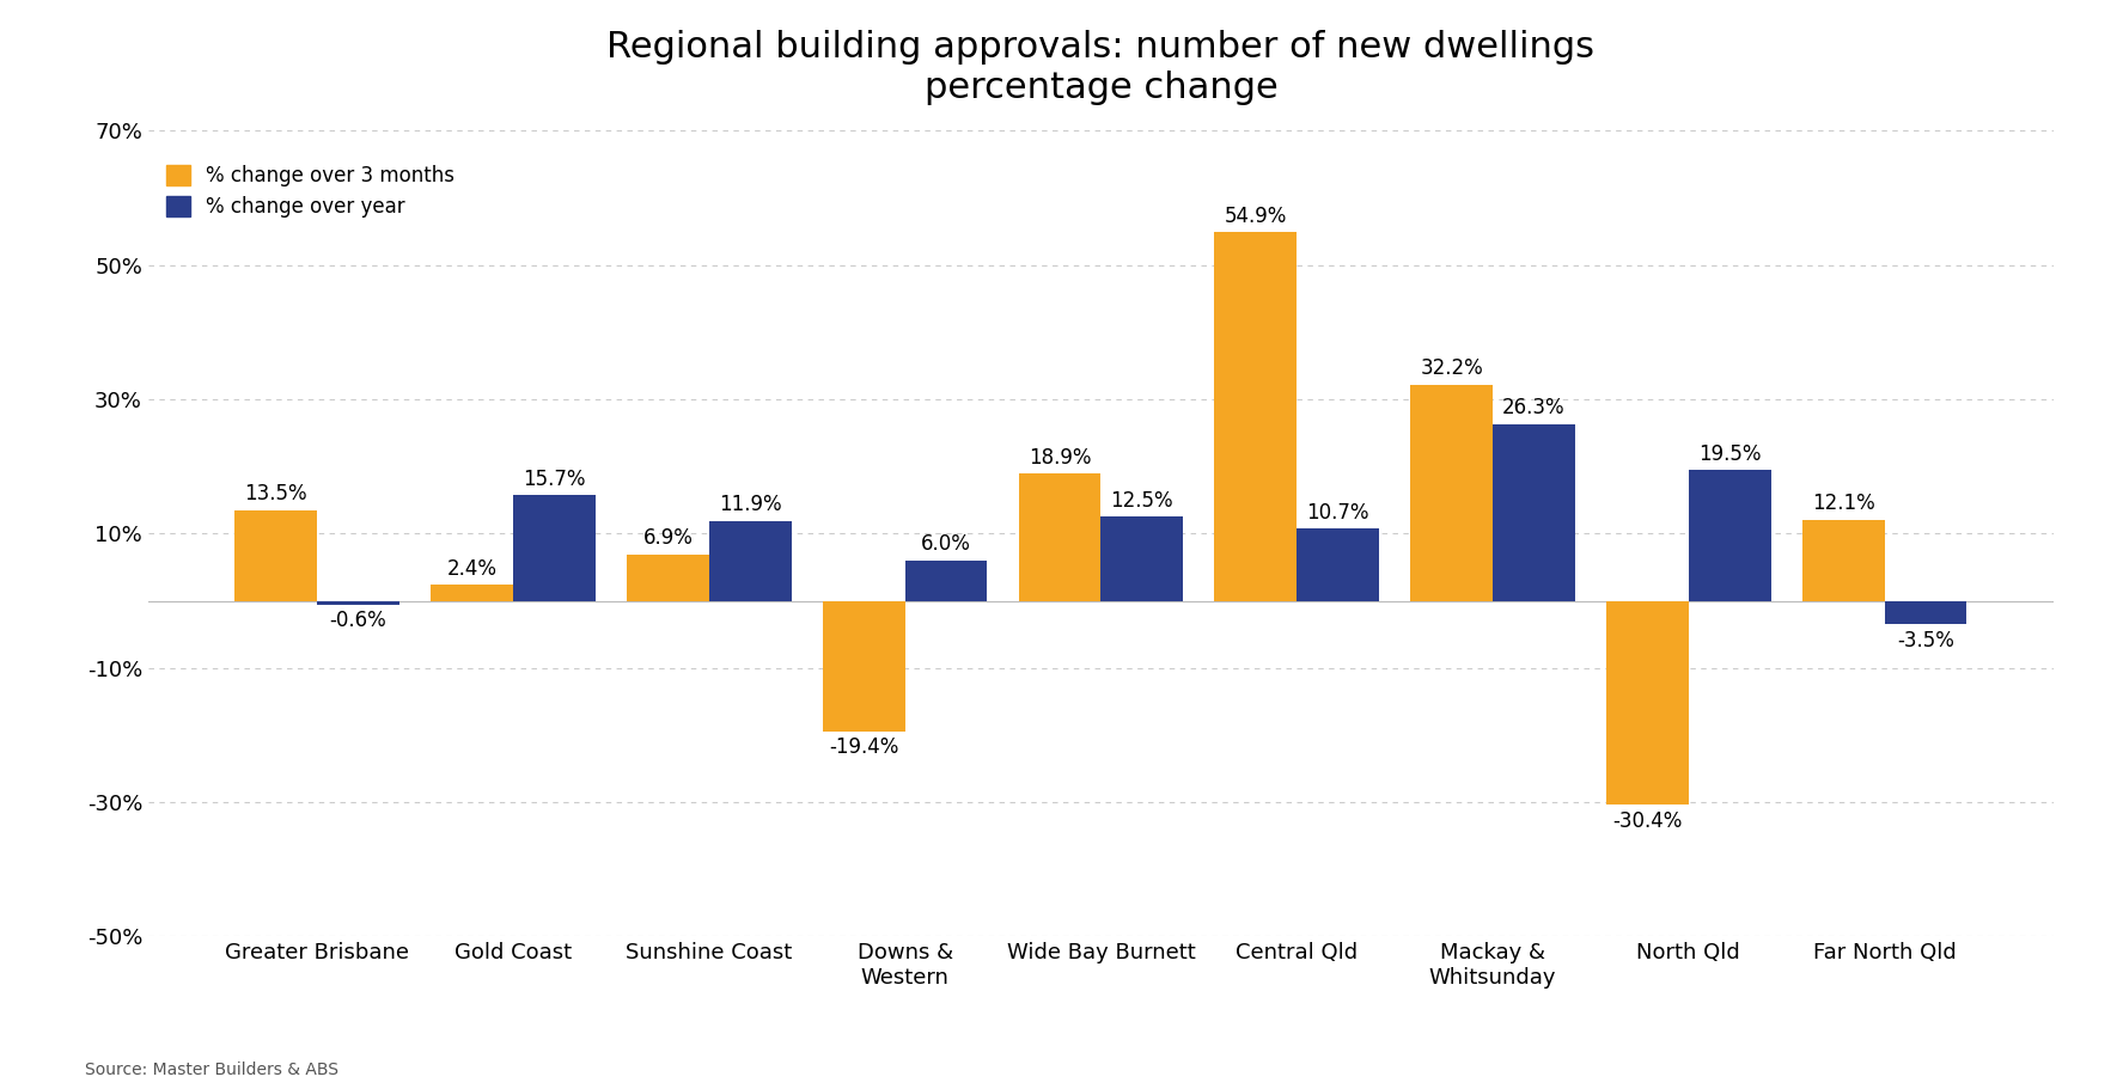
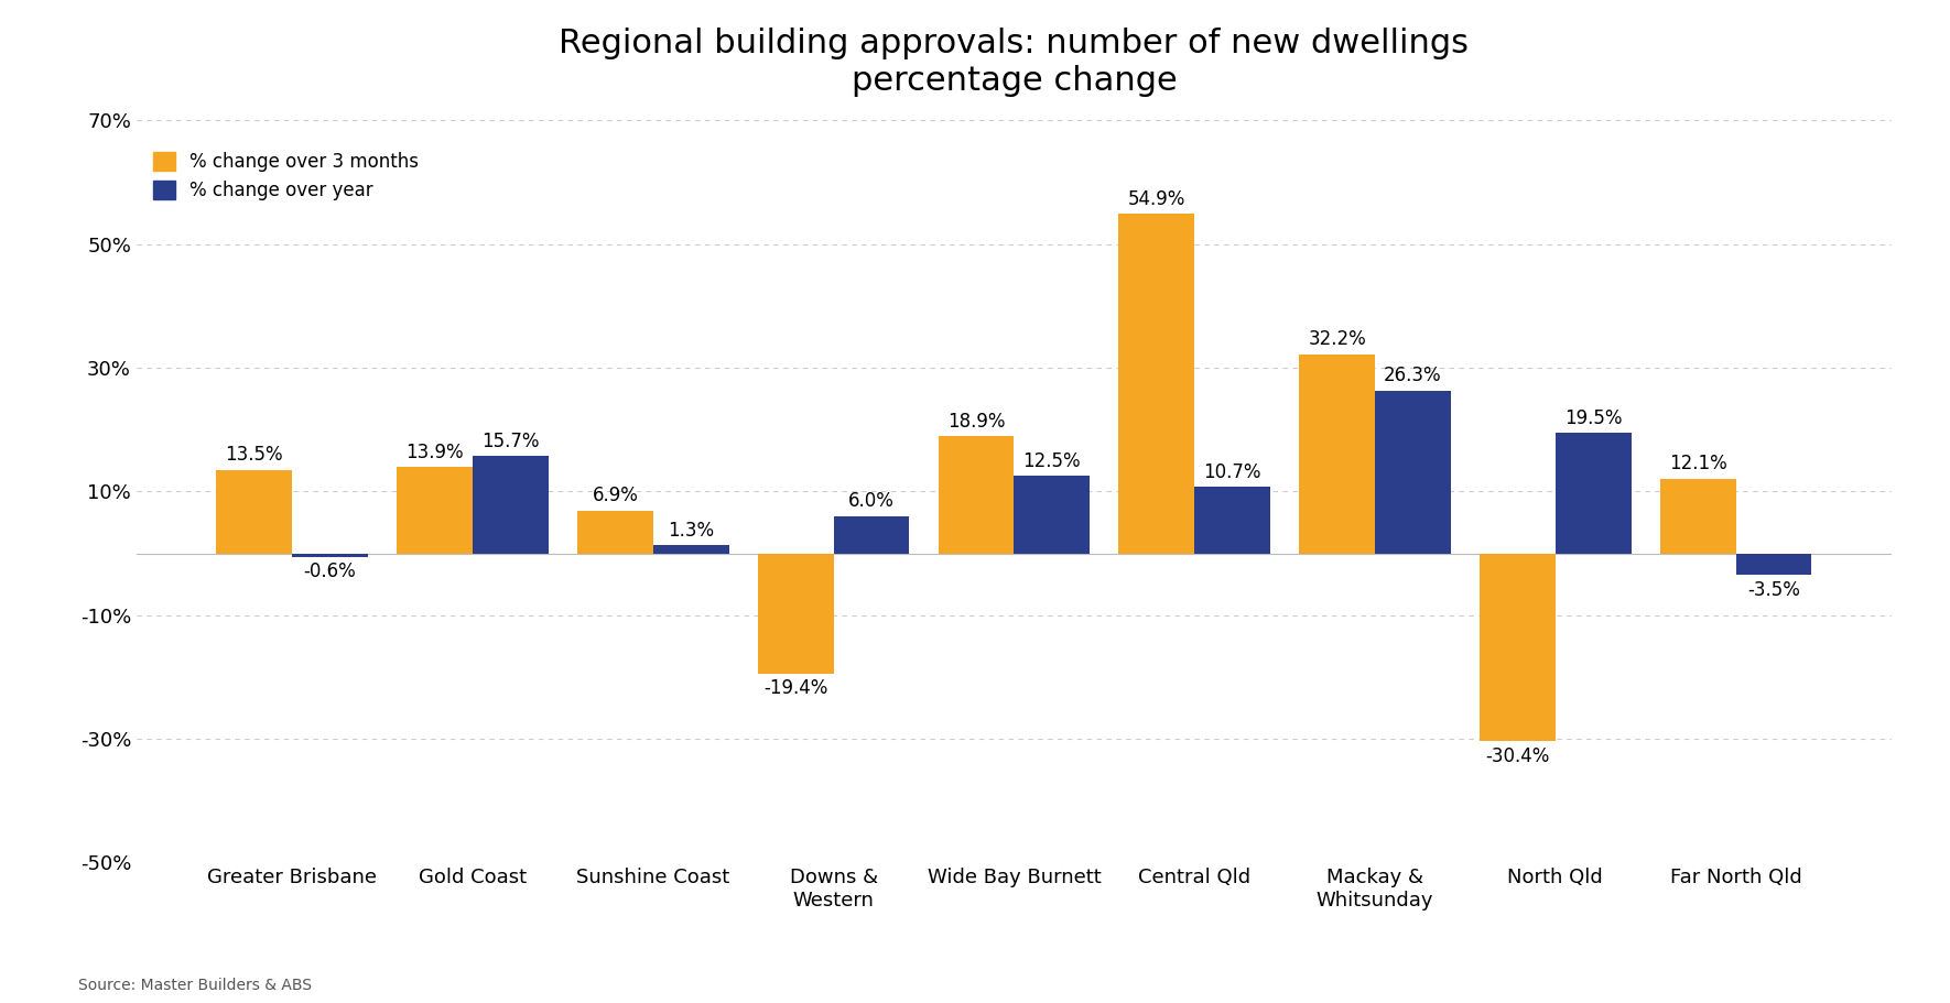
% change over 3 months/Gold Coast: 2.4% -> 13.9%
% change over year/Sunshine Coast: 11.9% -> 1.3%
